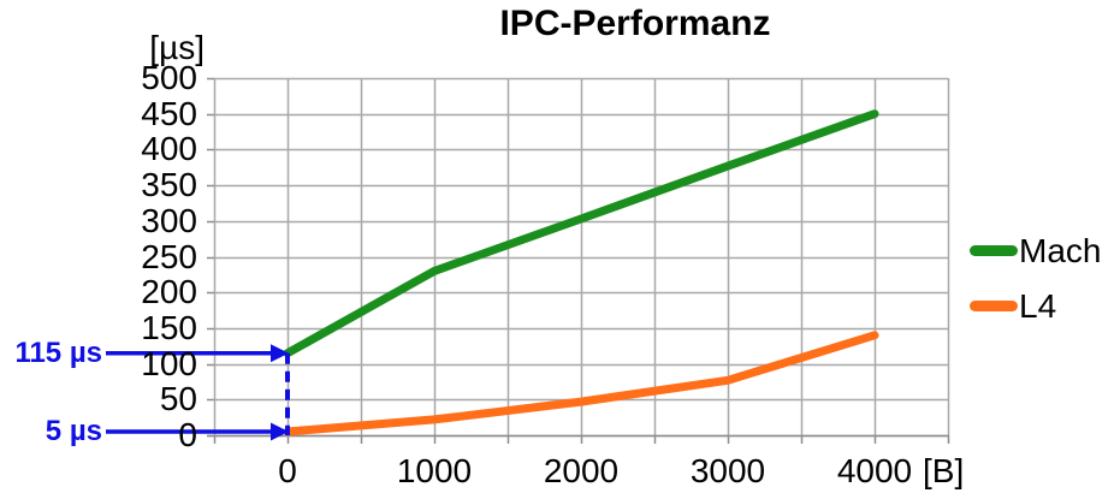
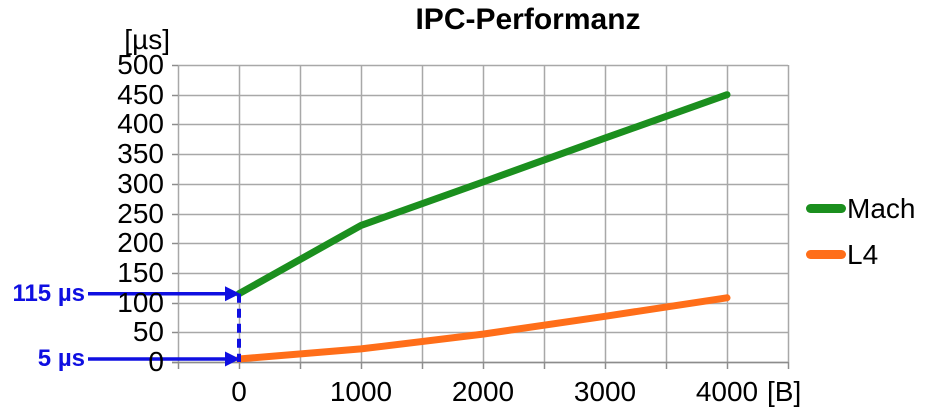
L4/4000: 140 -> 110
